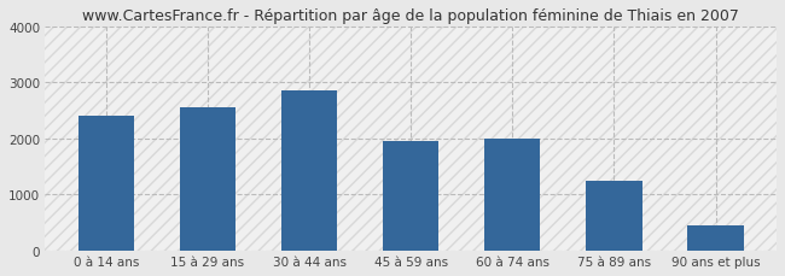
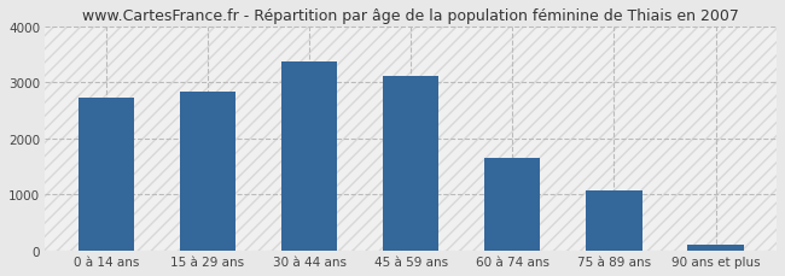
0 à 14 ans: 2400 -> 2720
15 à 29 ans: 2550 -> 2830
30 à 44 ans: 2850 -> 3360
45 à 59 ans: 1950 -> 3110
60 à 74 ans: 2000 -> 1660
75 à 89 ans: 1250 -> 1060
90 ans et plus: 450 -> 100
